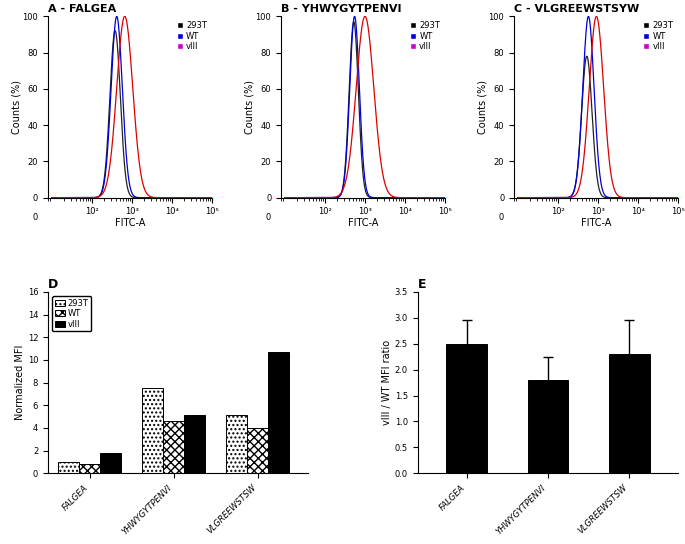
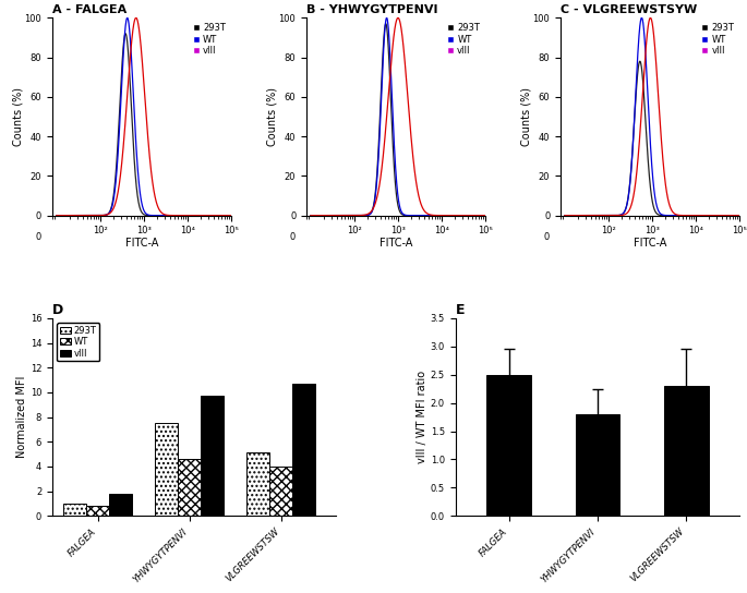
D/vIII/YHWYGYTPENVI: 5.1 -> 9.7
